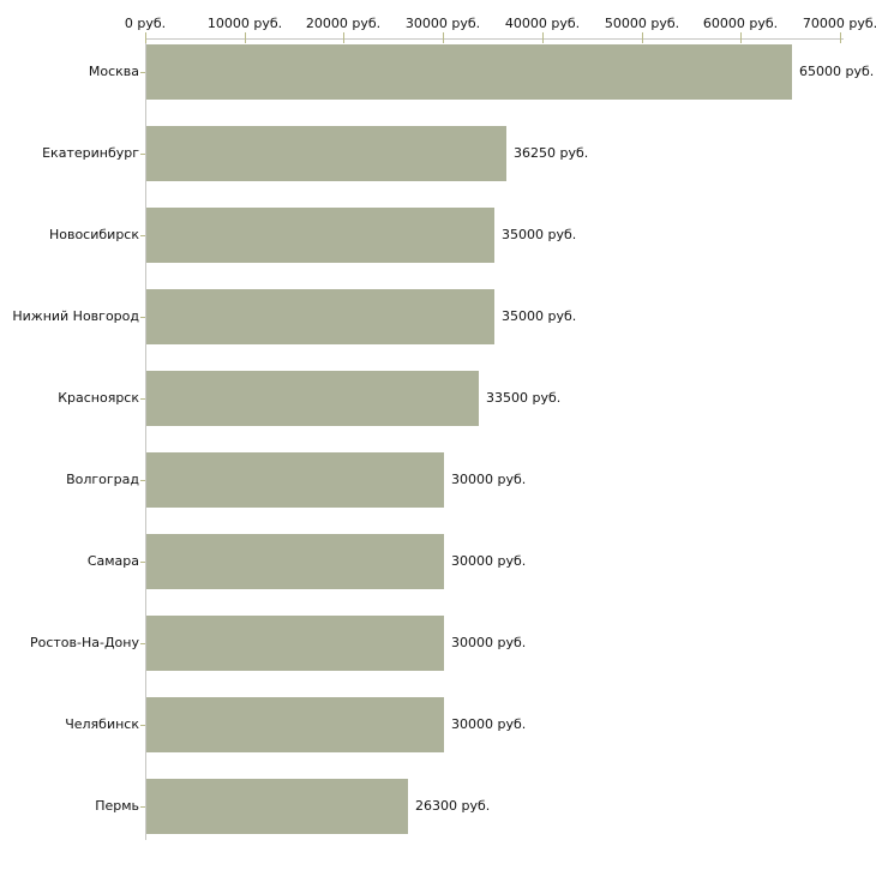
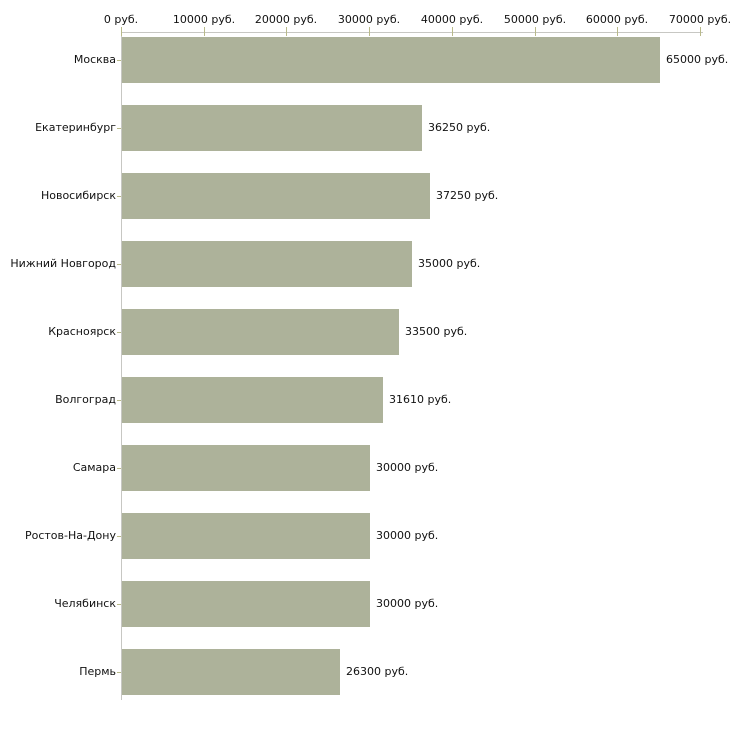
Новосибирск: 35000 -> 37250
Волгоград: 30000 -> 31610
